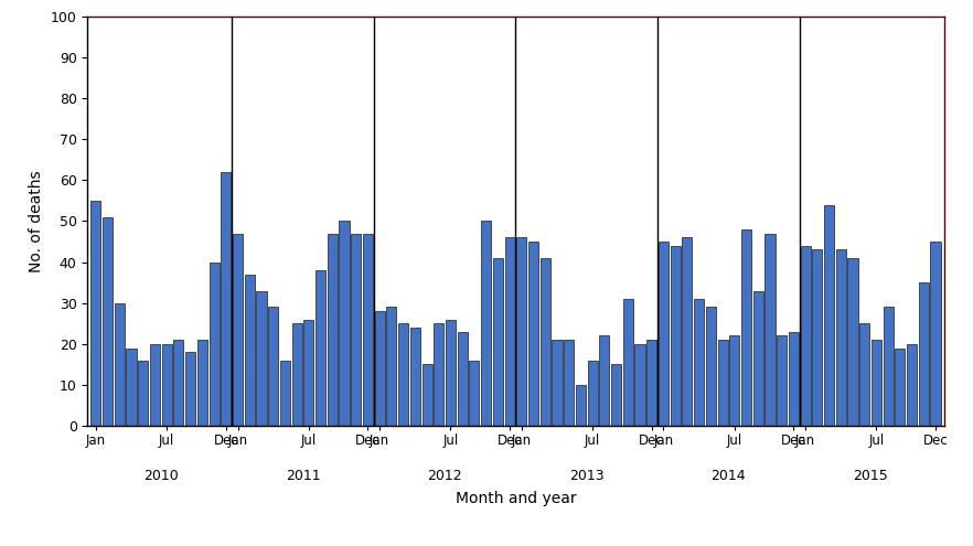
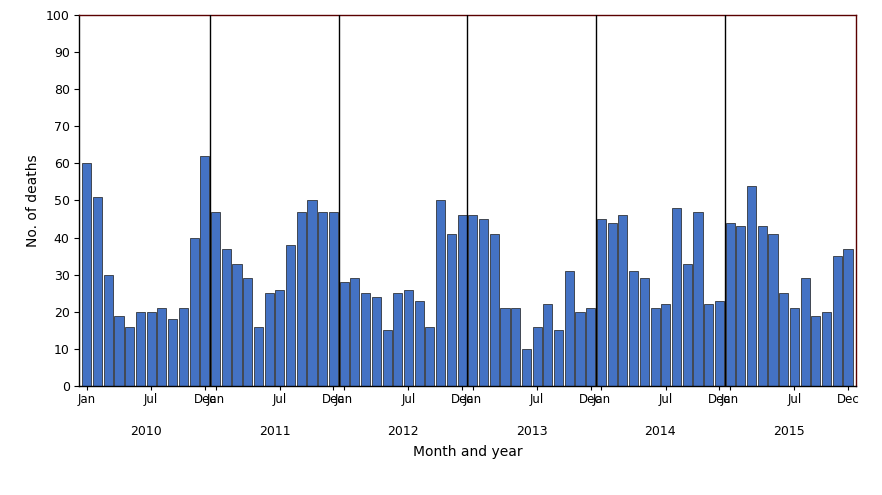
Jan: 55 -> 60
Dec: 45 -> 37
